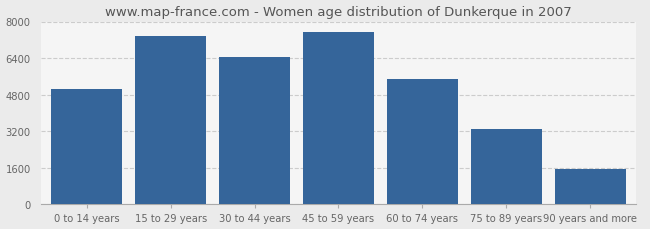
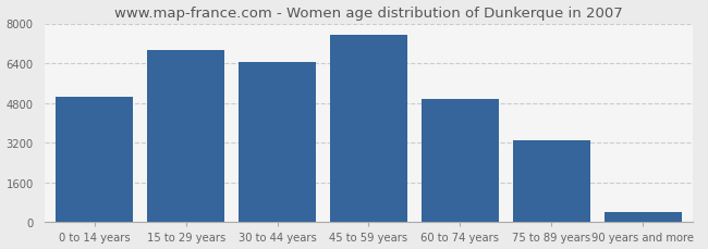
15 to 29 years: 7350 -> 6950
60 to 74 years: 5500 -> 4950
90 years and more: 1550 -> 420
